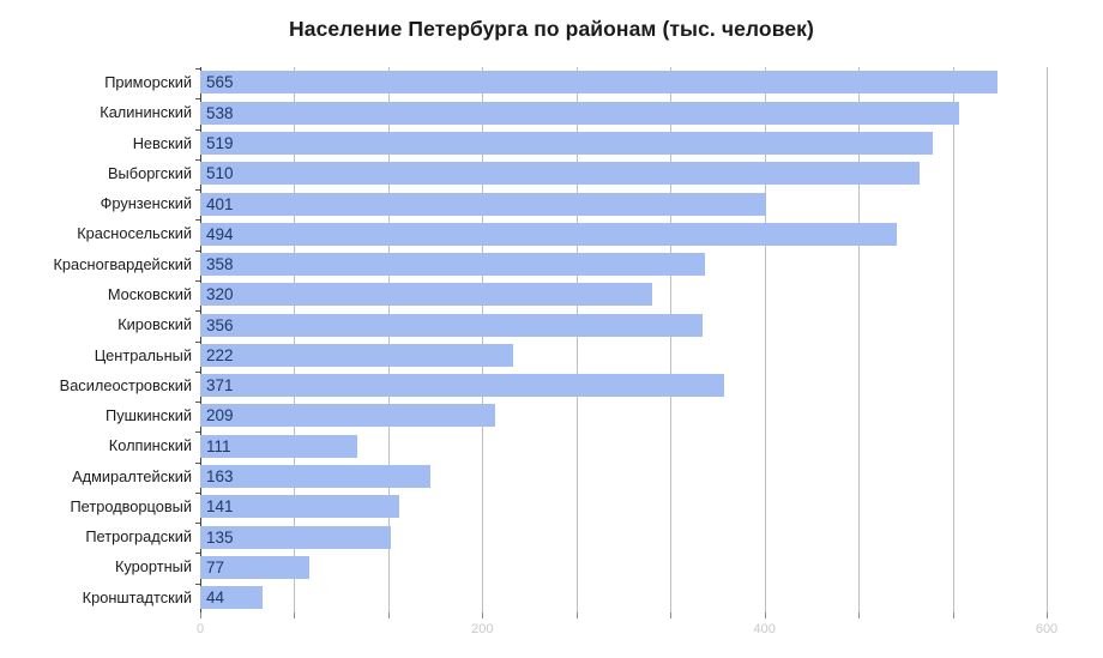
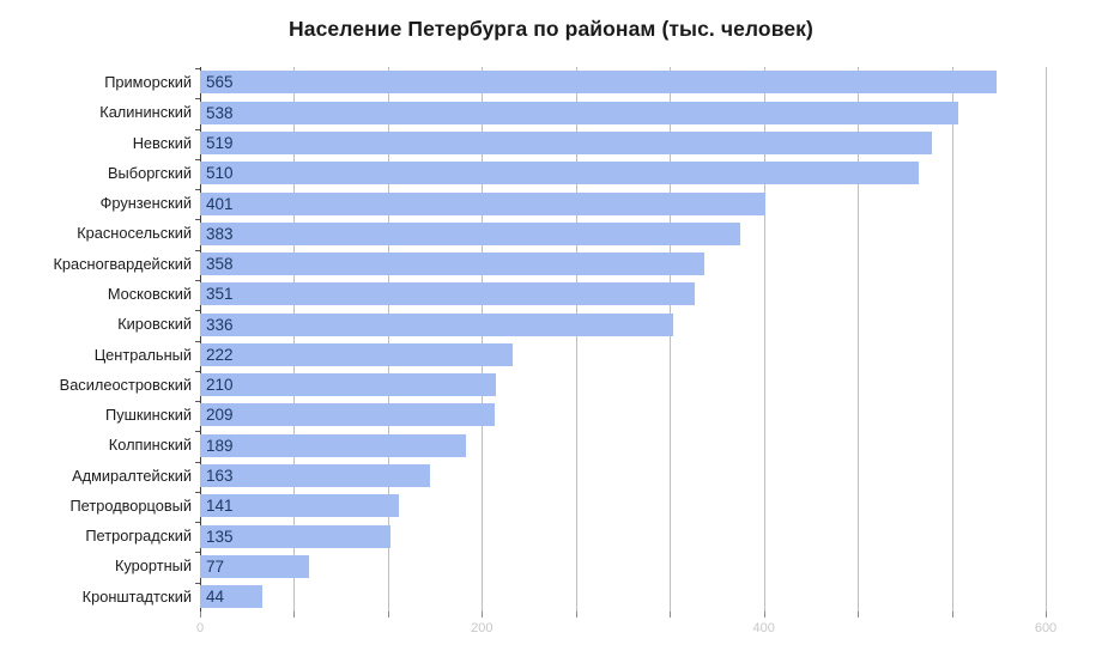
Красносельский: 494 -> 383
Московский: 320 -> 351
Кировский: 356 -> 336
Василеостровский: 371 -> 210
Колпинский: 111 -> 189
